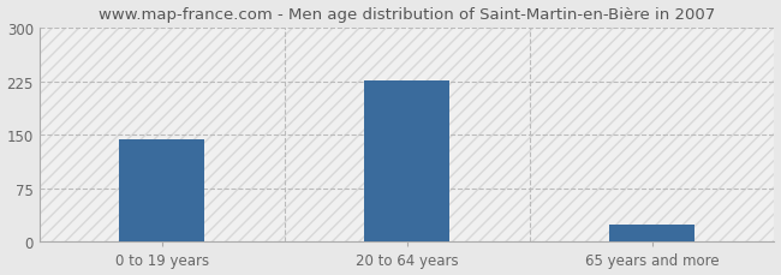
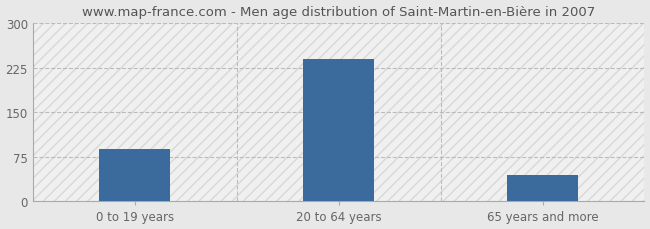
0 to 19 years: 144 -> 88
20 to 64 years: 226 -> 240
65 years and more: 24 -> 45
